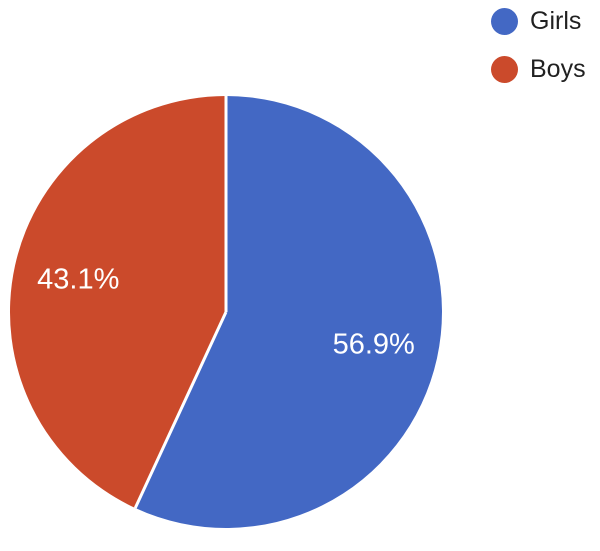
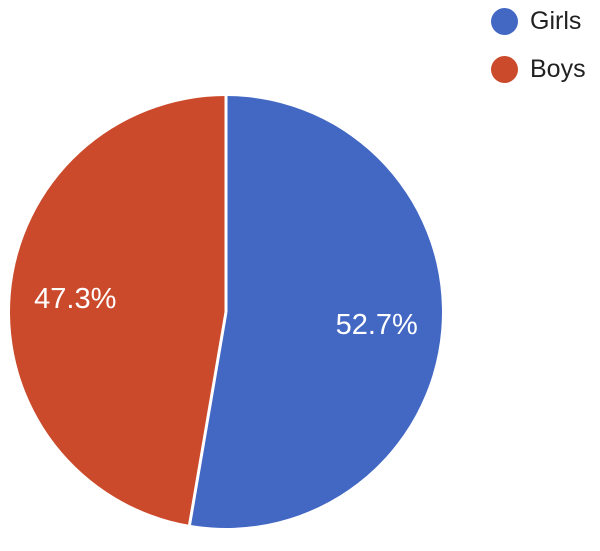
Girls: 56.9% -> 52.7%
Boys: 43.1% -> 47.3%
